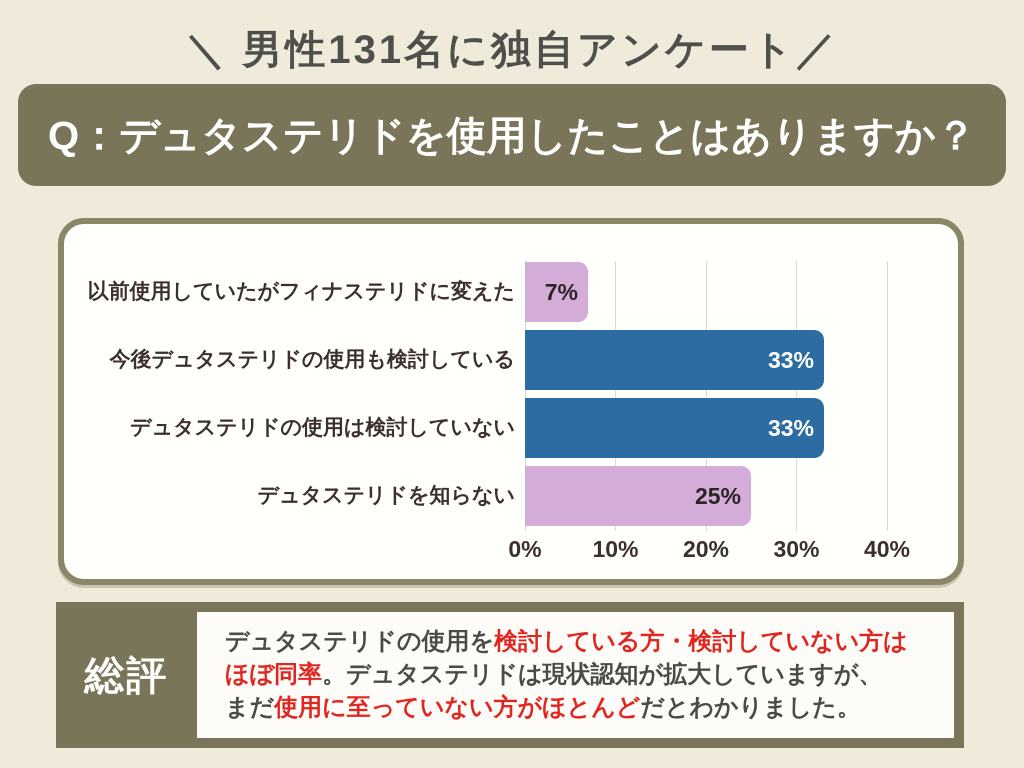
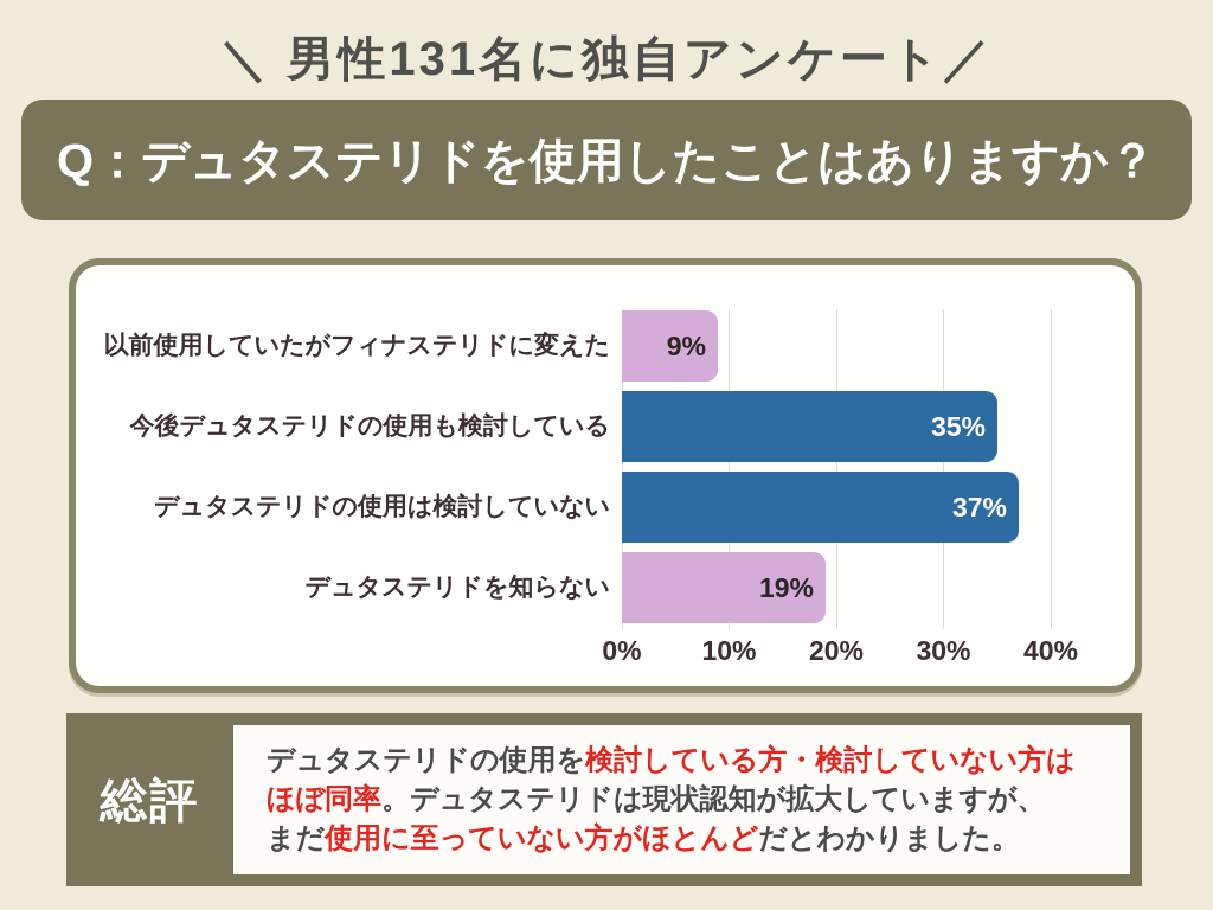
以前使用していたがフィナステリドに変えた: 7% -> 9%
今後デュタステリドの使用も検討している: 33% -> 35%
デュタステリドの使用は検討していない: 33% -> 37%
デュタステリドを知らない: 25% -> 19%
